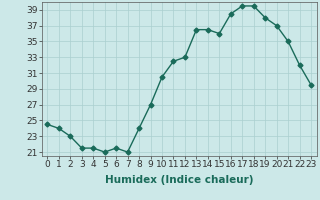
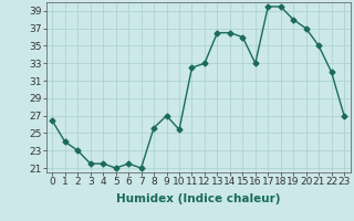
0: 24.5 -> 26.4
8: 24.0 -> 25.6
10: 30.5 -> 25.4
16: 38.5 -> 33.0
23: 29.5 -> 27.0
